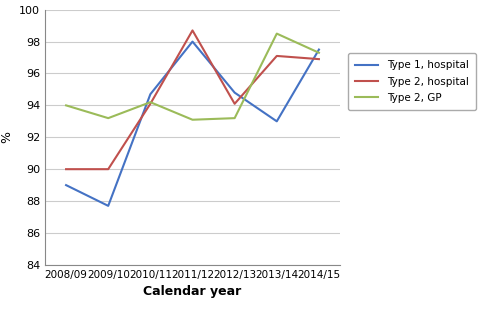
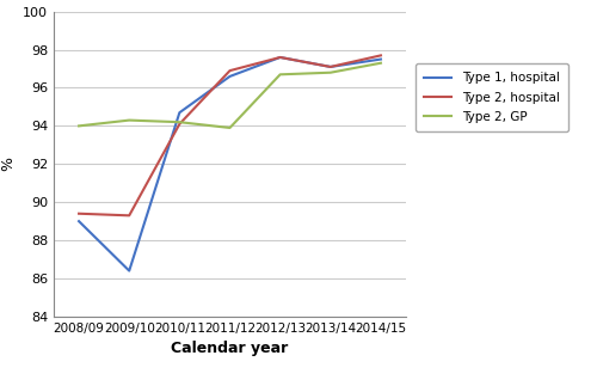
Type 2, hospital/2008/09: 90.0 -> 89.4
Type 1, hospital/2009/10: 87.7 -> 86.4
Type 2, hospital/2009/10: 90.0 -> 89.3
Type 2, GP/2009/10: 93.2 -> 94.3
Type 1, hospital/2011/12: 98.0 -> 96.6
Type 2, hospital/2011/12: 98.7 -> 96.9
Type 2, GP/2011/12: 93.1 -> 93.9
Type 1, hospital/2012/13: 94.8 -> 97.6
Type 2, hospital/2012/13: 94.1 -> 97.6
Type 2, GP/2012/13: 93.2 -> 96.7
Type 1, hospital/2013/14: 93.0 -> 97.1
Type 2, GP/2013/14: 98.5 -> 96.8
Type 2, hospital/2014/15: 96.9 -> 97.7
